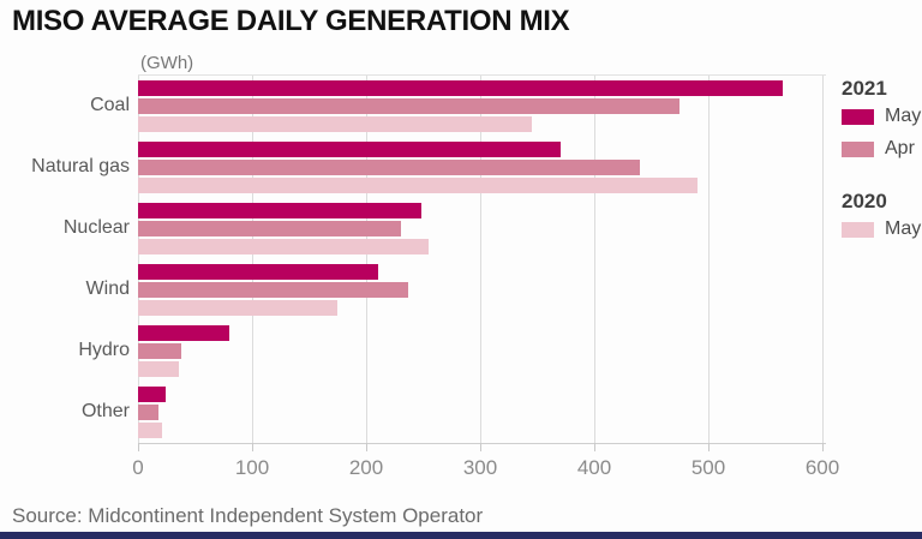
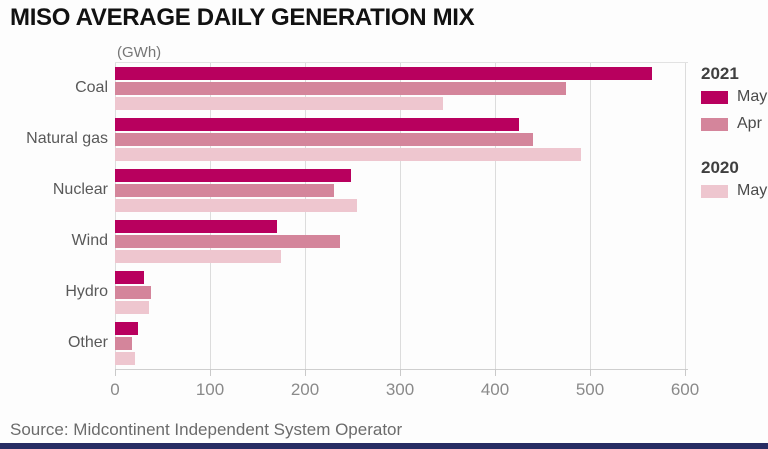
2021 May/Natural gas: 370 -> 420
2021 May/Wind: 210 -> 170
2021 May/Hydro: 80 -> 30
